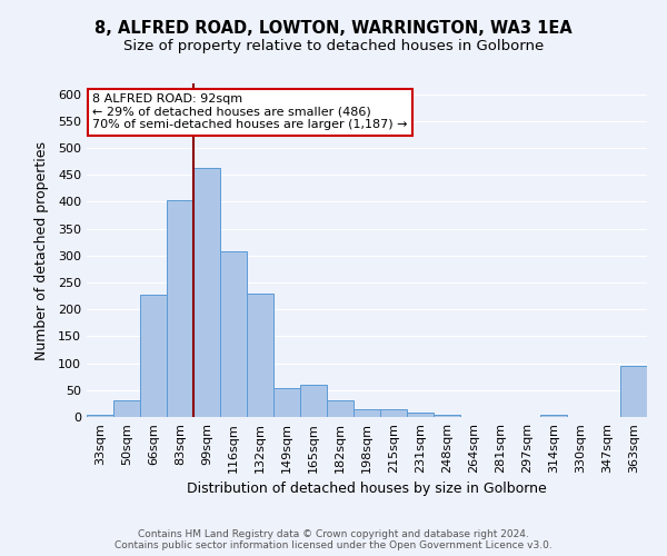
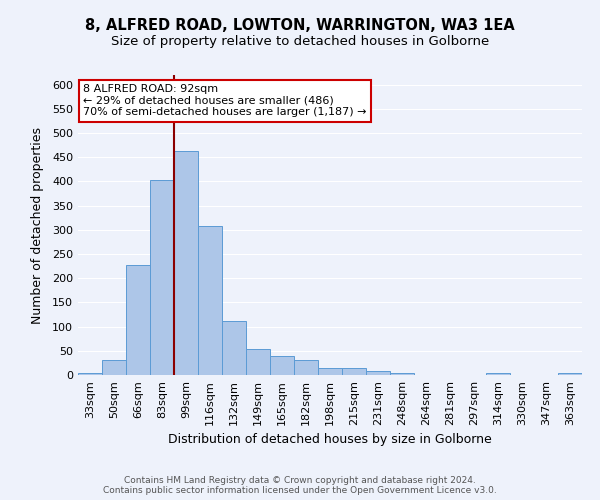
132sqm: 230 -> 111
165sqm: 60 -> 39
363sqm: 95 -> 4
